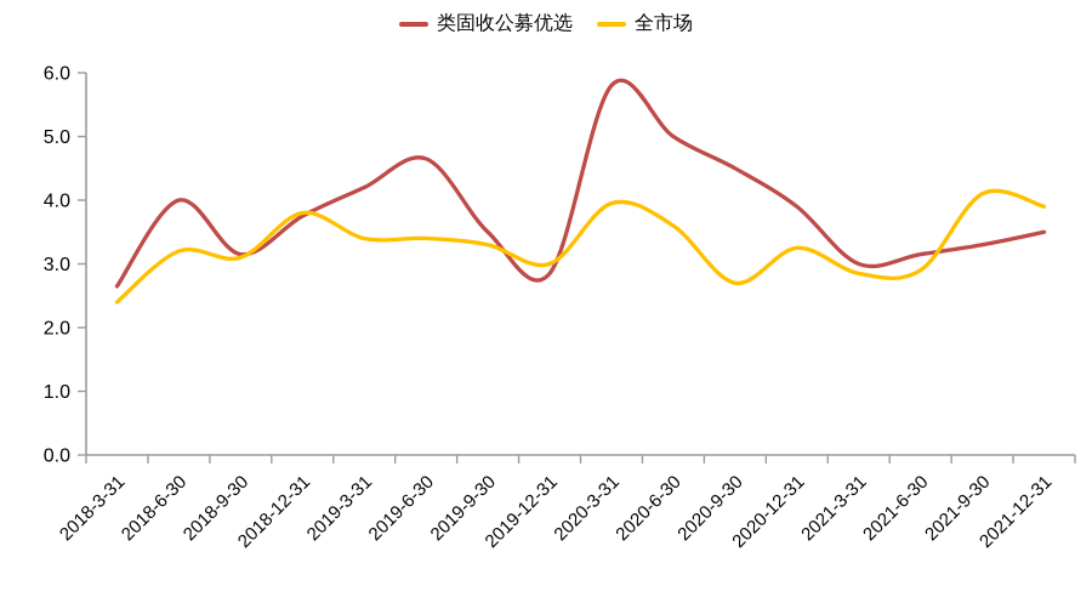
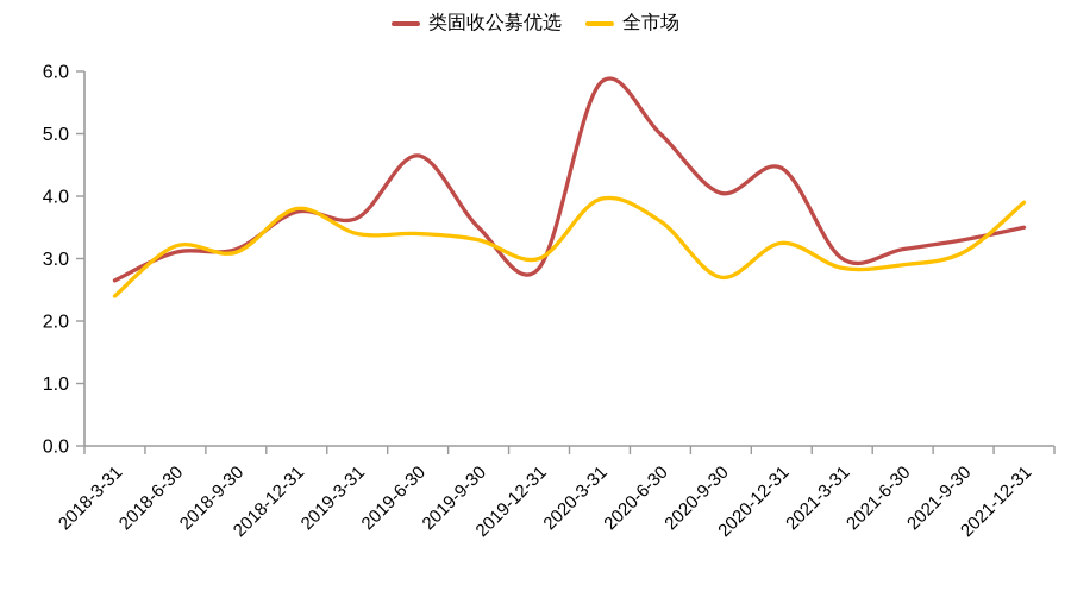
类固收公募优选/2018-6-30: 4.0 -> 3.1
类固收公募优选/2019-3-31: 4.2 -> 3.6
类固收公募优选/2020-9-30: 4.5 -> 4.0
类固收公募优选/2020-12-31: 3.9 -> 4.5
全市场/2021-9-30: 4.1 -> 3.1
